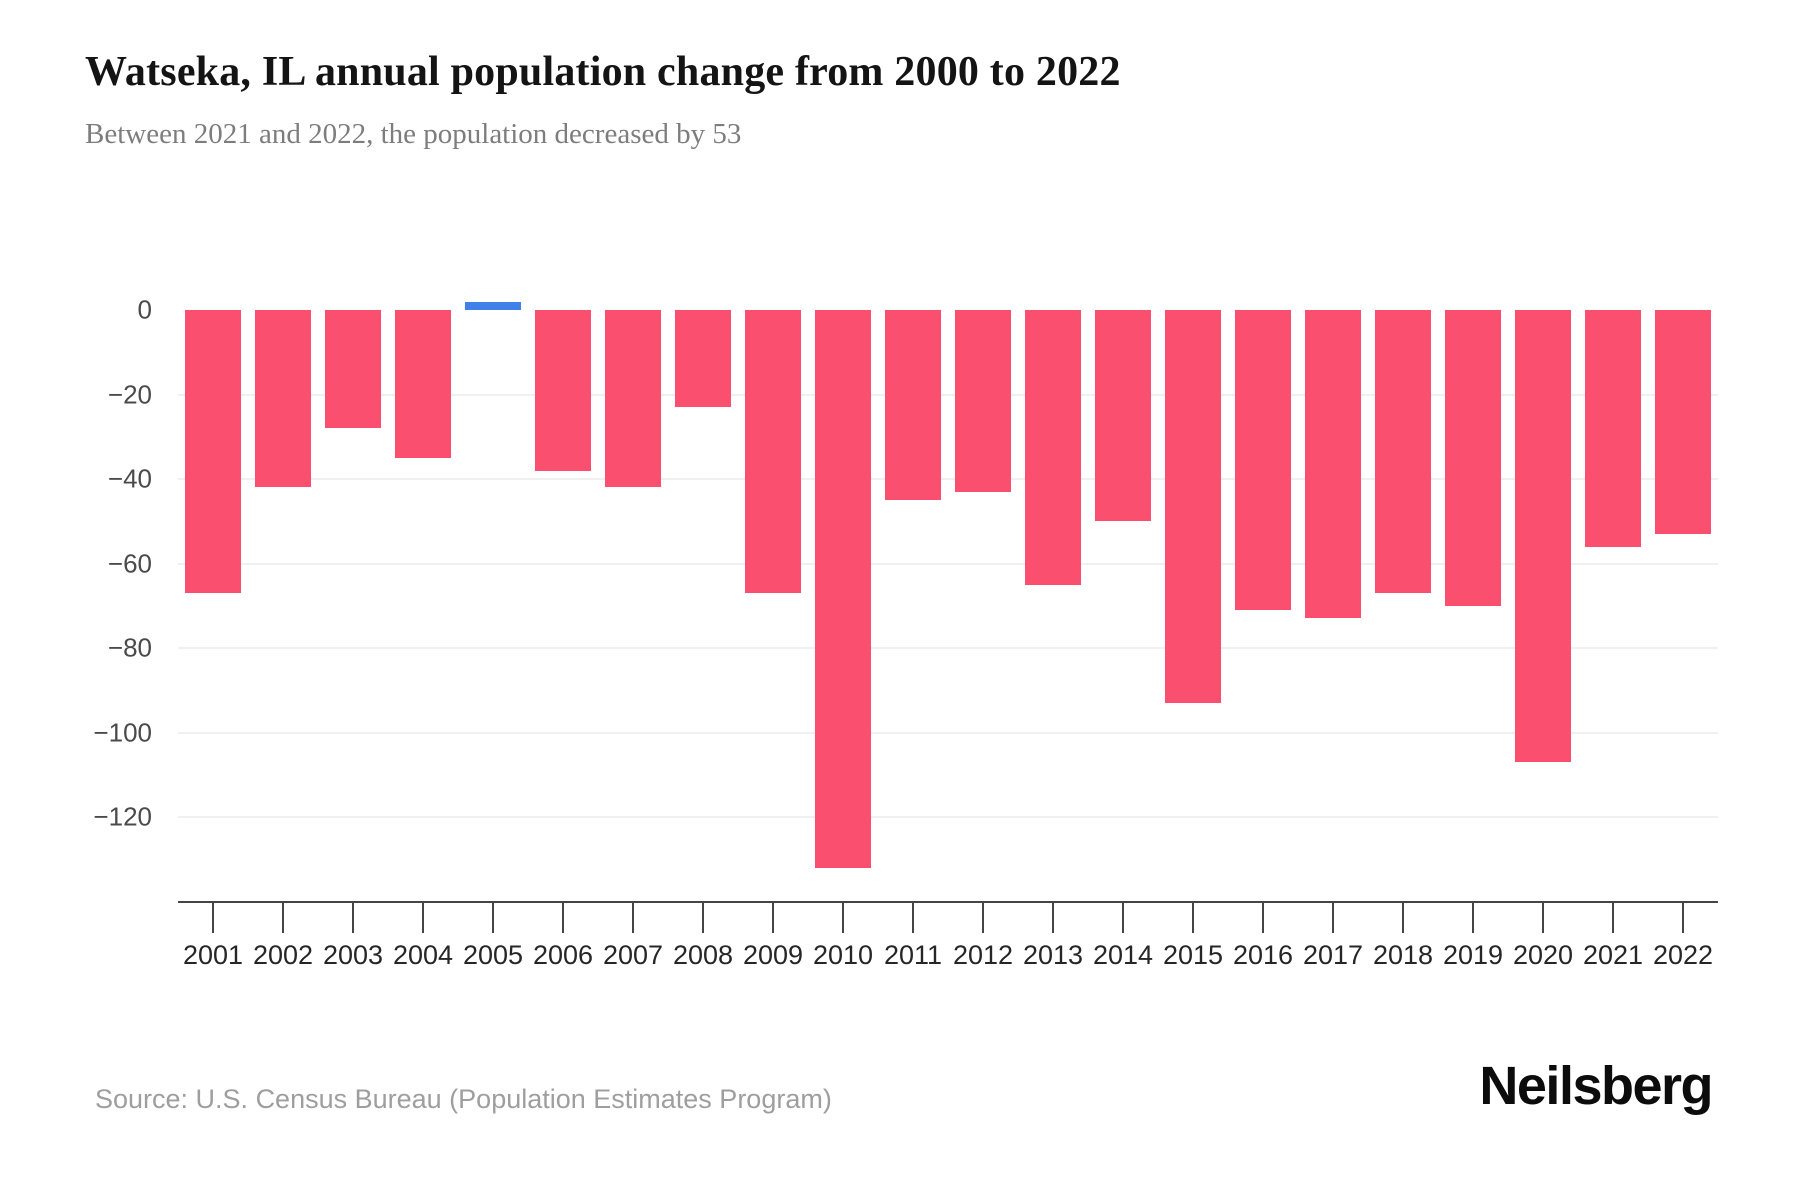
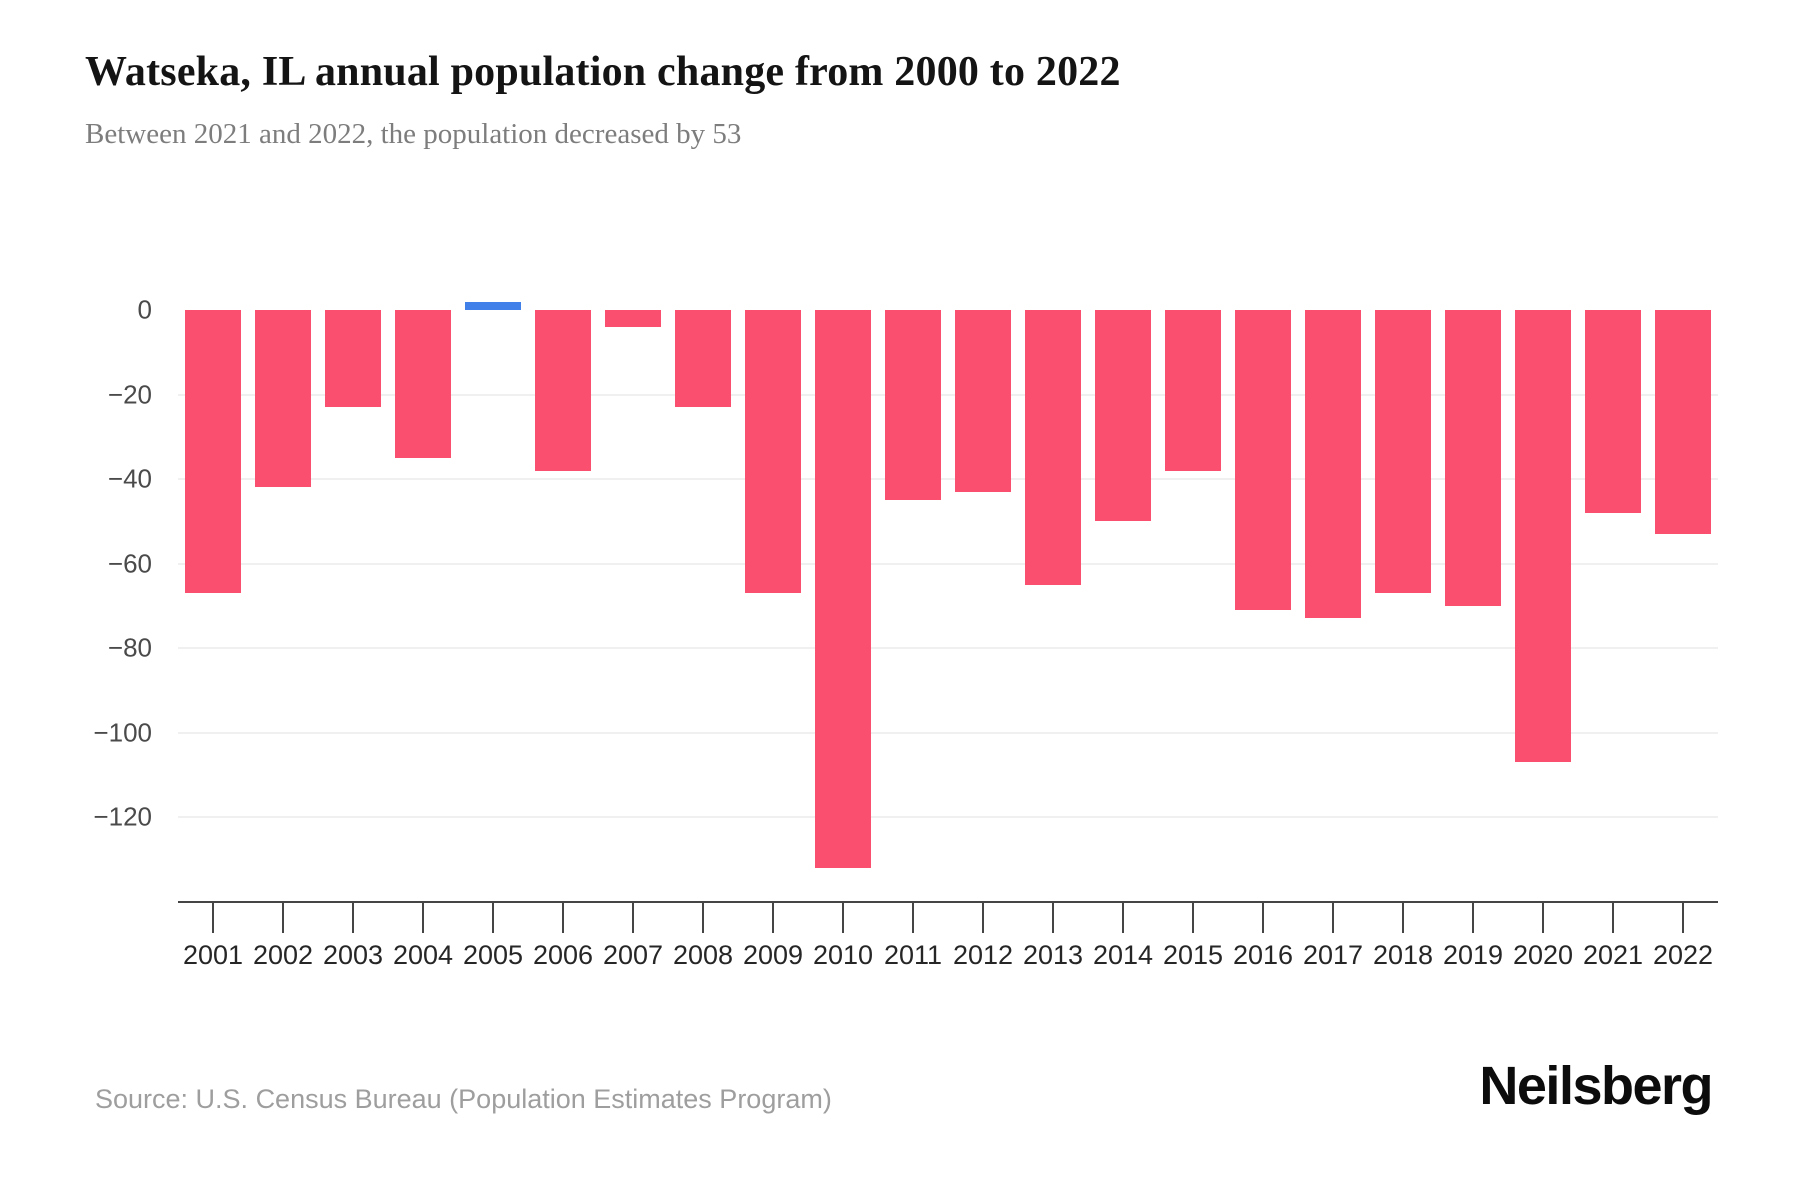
2003: -28 -> -23
2007: -42 -> -4
2015: -93 -> -38
2021: -56 -> -48
